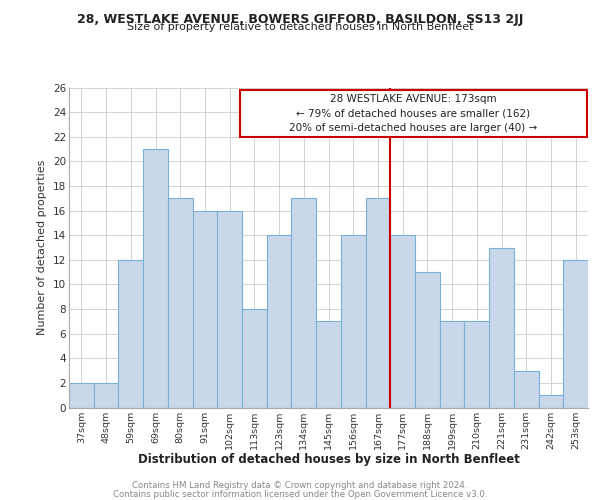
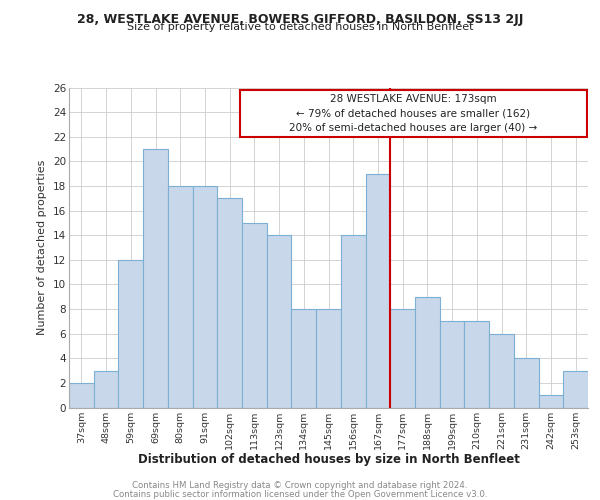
48sqm: 2 -> 3
80sqm: 17 -> 18
91sqm: 16 -> 18
102sqm: 16 -> 17
113sqm: 8 -> 15
134sqm: 17 -> 8
145sqm: 7 -> 8
167sqm: 17 -> 19
177sqm: 14 -> 8
188sqm: 11 -> 9
221sqm: 13 -> 6
231sqm: 3 -> 4
253sqm: 12 -> 3
